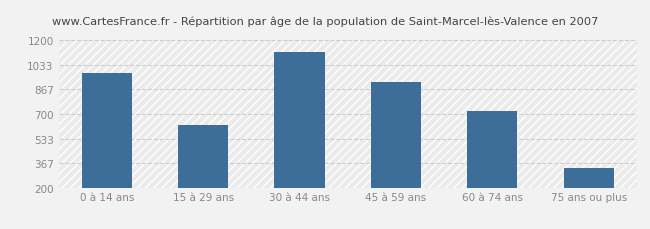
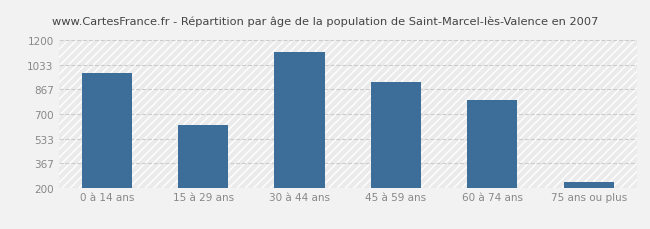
60 à 74 ans: 720 -> 800
75 ans ou plus: 330 -> 240
